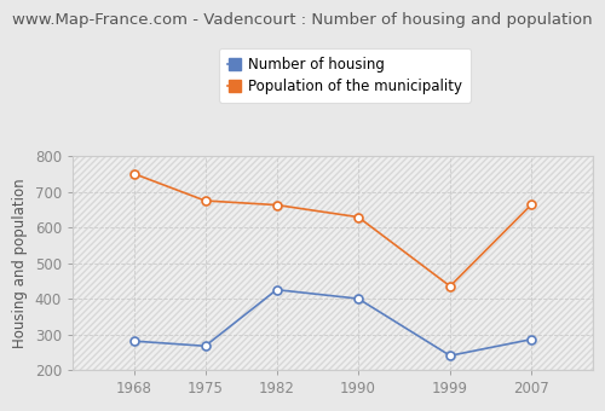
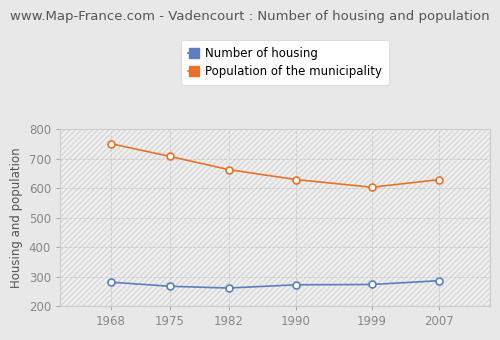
Population of the municipality/1975: 675 -> 708
Number of housing/1982: 425 -> 261
Number of housing/1990: 400 -> 272
Number of housing/1999: 240 -> 273
Population of the municipality/1999: 435 -> 603
Population of the municipality/2007: 665 -> 629
